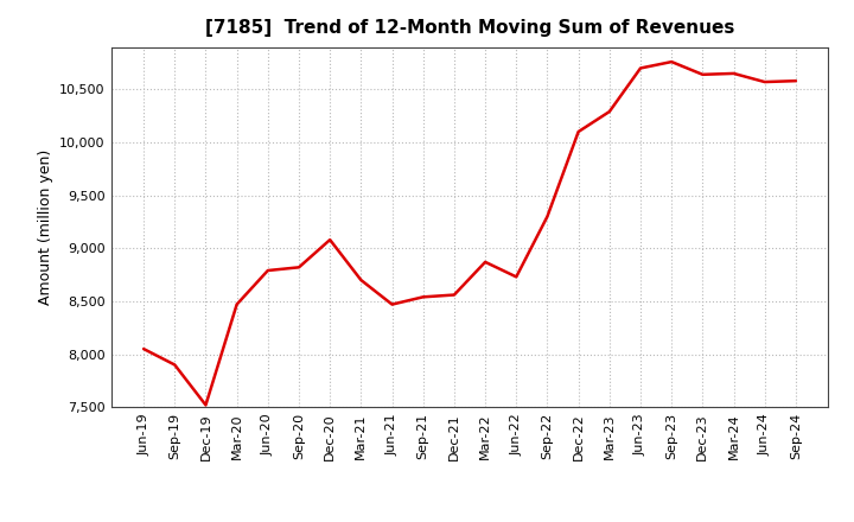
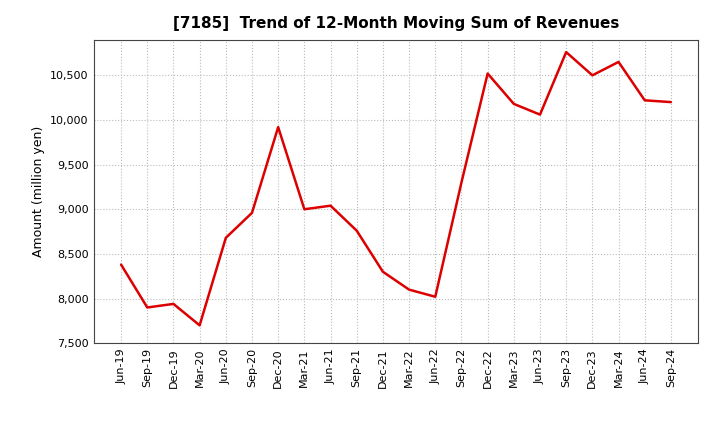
Jun-19: 8,050 -> 8,380
Dec-19: 7,520 -> 7,940
Mar-20: 8,470 -> 7,700
Jun-20: 8,790 -> 8,680
Sep-20: 8,820 -> 8,960
Dec-20: 9,080 -> 9,920
Mar-21: 8,700 -> 9,000
Jun-21: 8,470 -> 9,040
Sep-21: 8,540 -> 8,760
Dec-21: 8,560 -> 8,300
Mar-22: 8,870 -> 8,100
Jun-22: 8,730 -> 8,020
Dec-22: 10,100 -> 10,520
Mar-23: 10,290 -> 10,180
Jun-23: 10,700 -> 10,060
Dec-23: 10,640 -> 10,500
Jun-24: 10,570 -> 10,220
Sep-24: 10,580 -> 10,200
